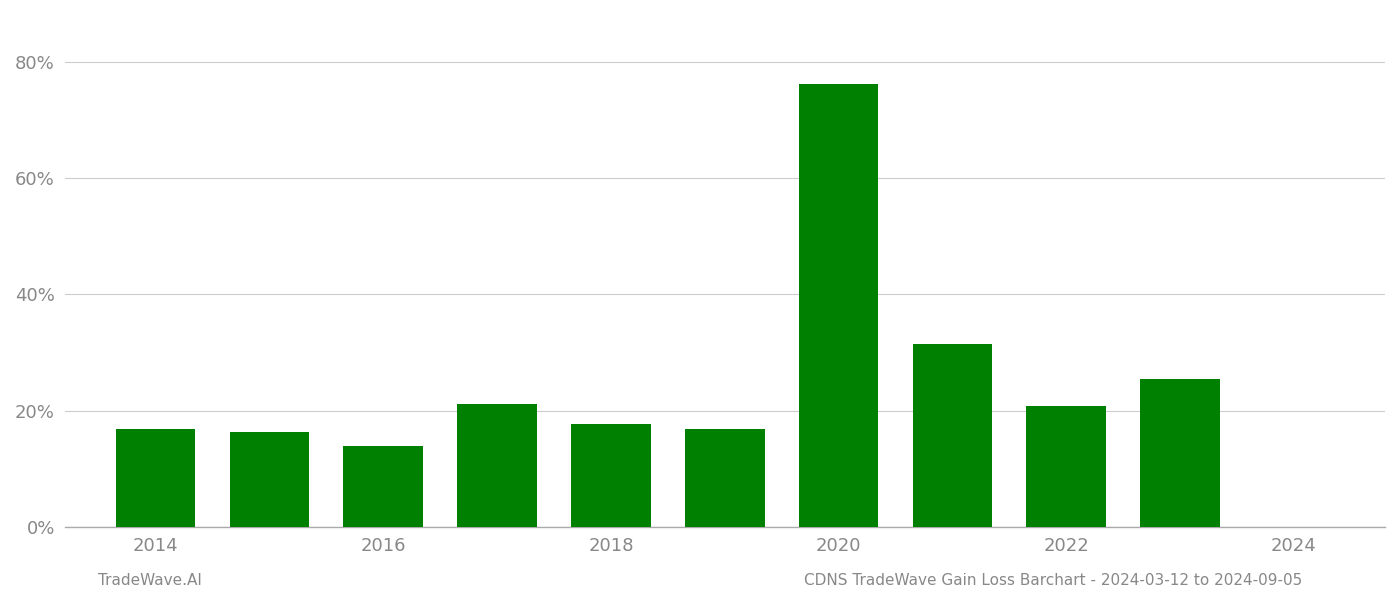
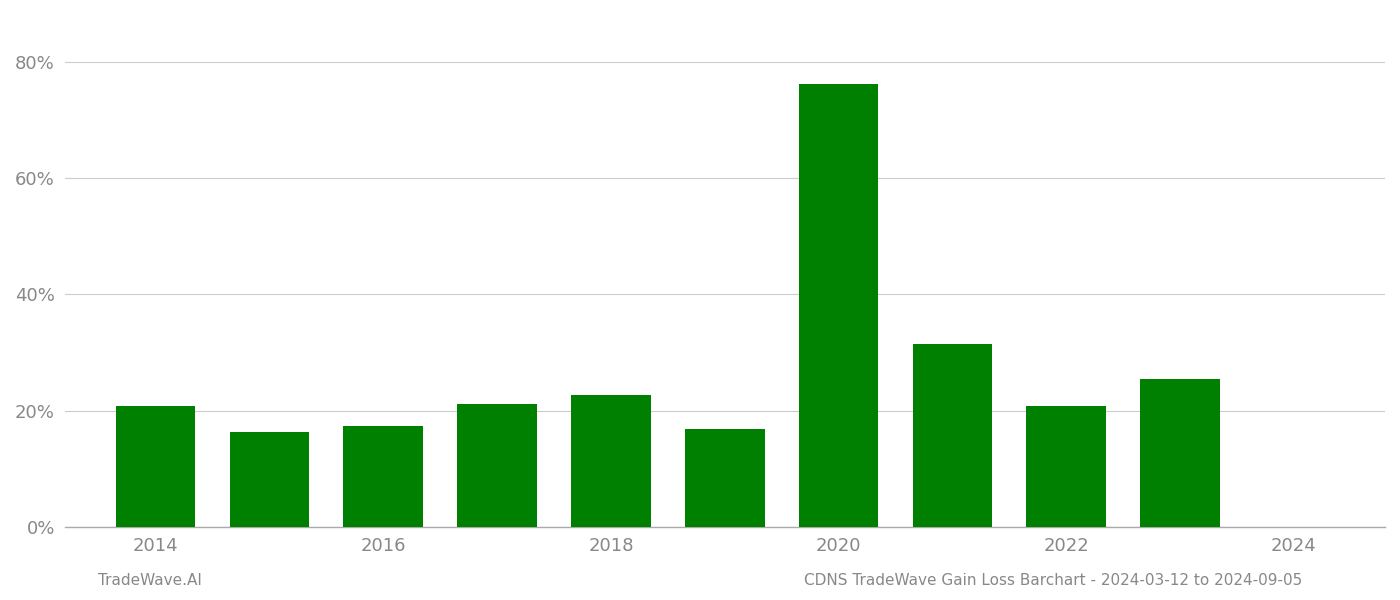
2014: 16.9% -> 20.8%
2016: 14.0% -> 17.4%
2018: 17.8% -> 22.8%
